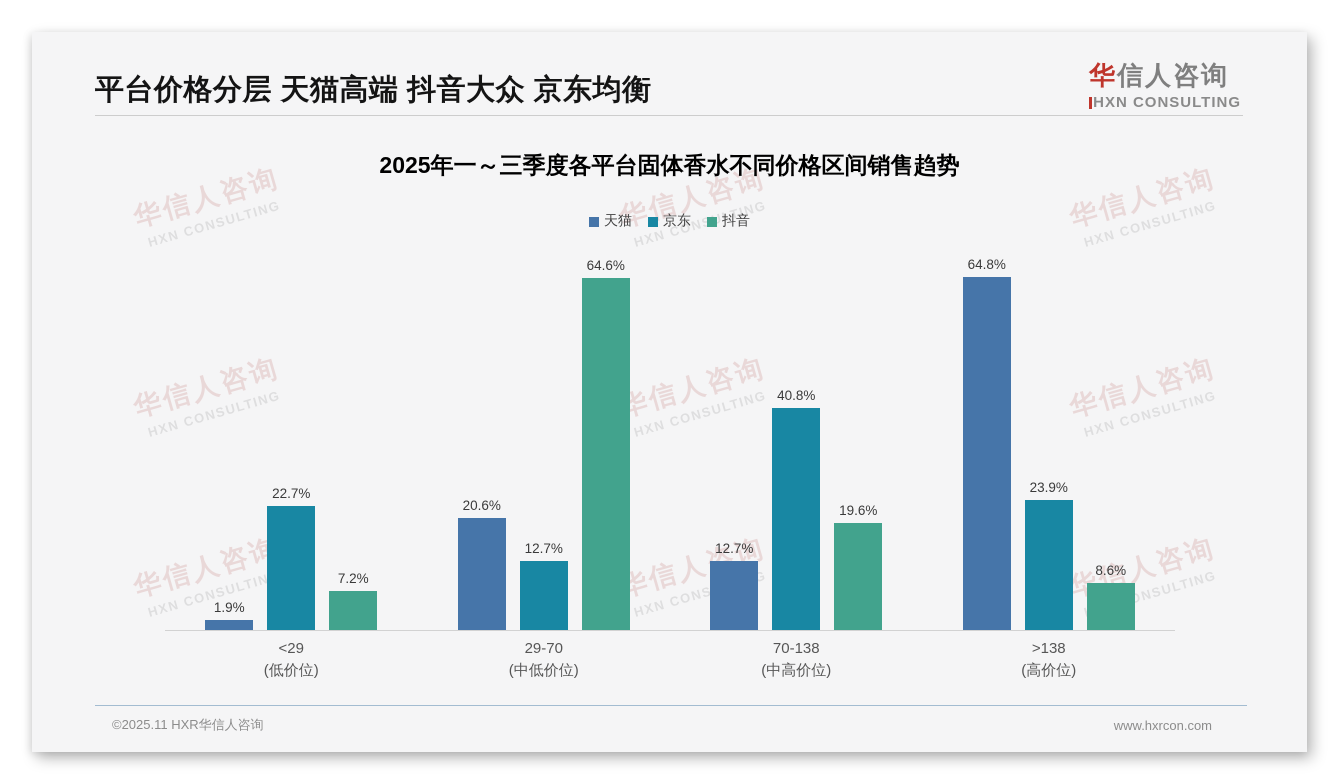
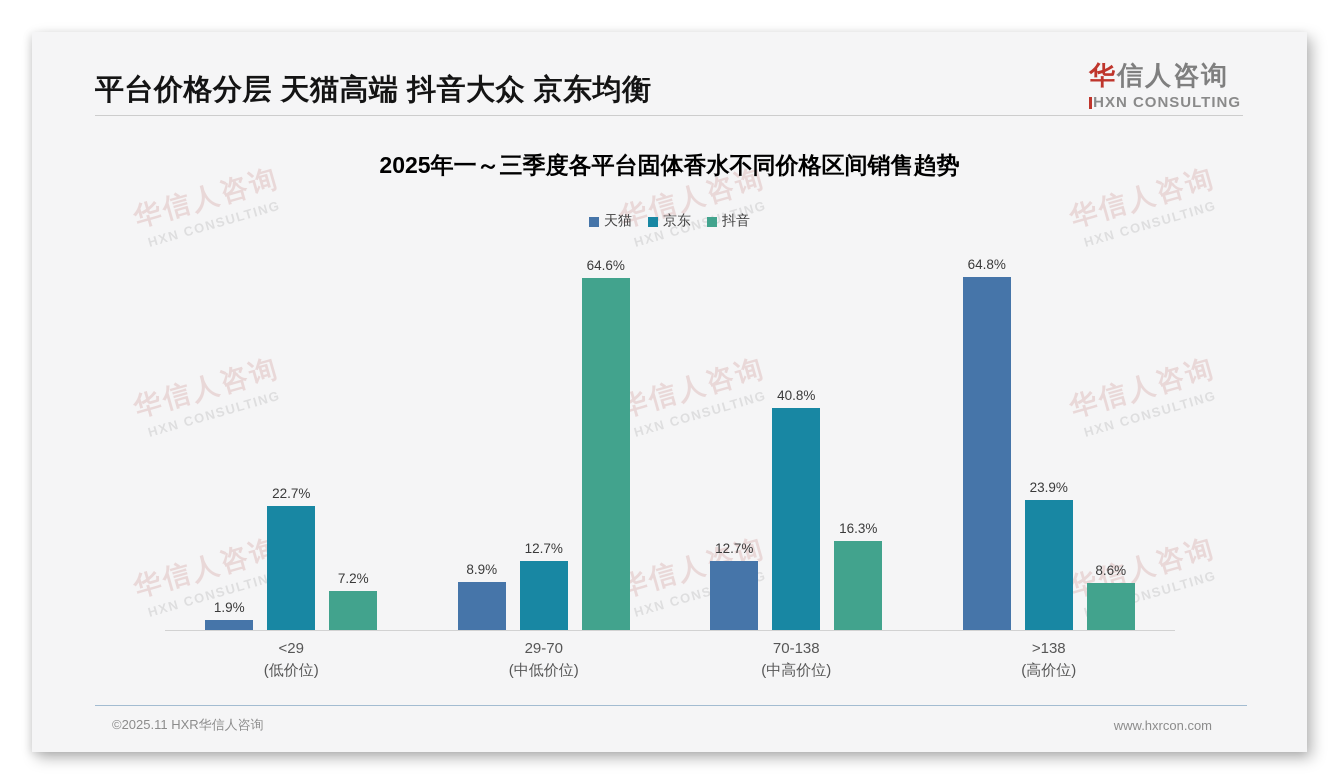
天猫/29-70: 20.6% -> 8.9%
抖音/70-138: 19.6% -> 16.3%
